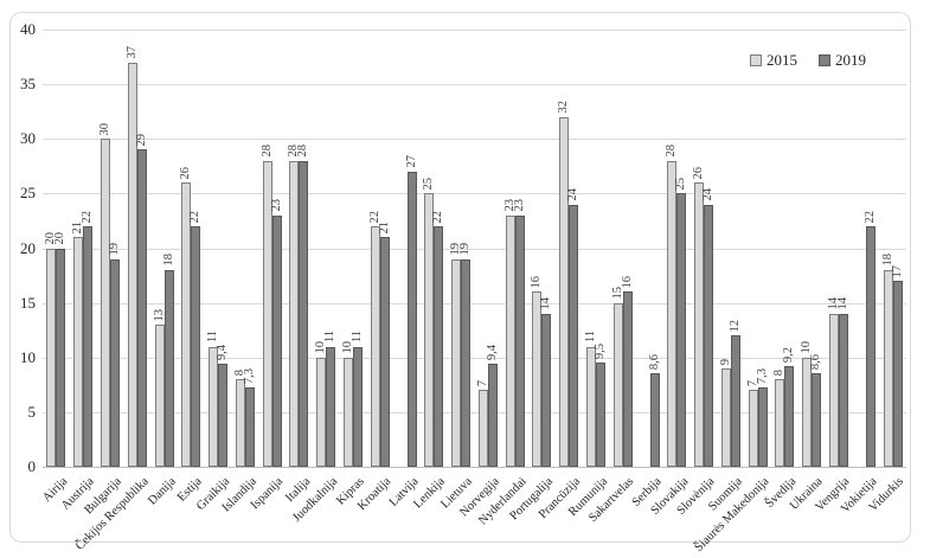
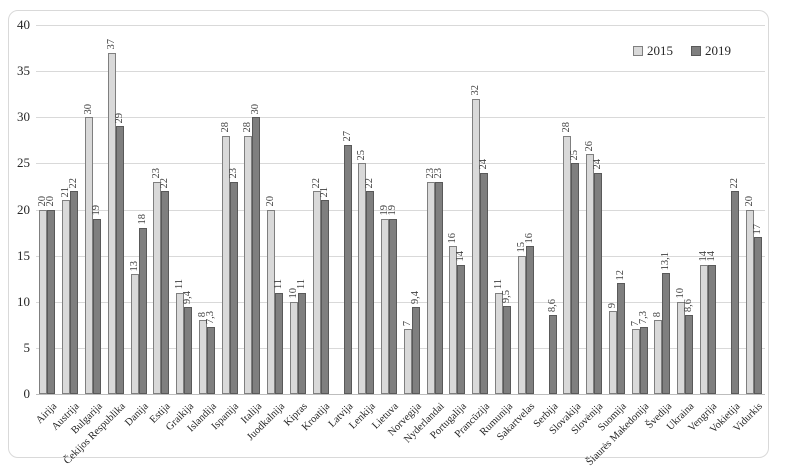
2015/Estija: 26 -> 23
2019/Italija: 28 -> 30
2015/Juodkalnija: 10 -> 20
2019/Švedija: 9,2 -> 13,1
2015/Vidurkis: 18 -> 20
